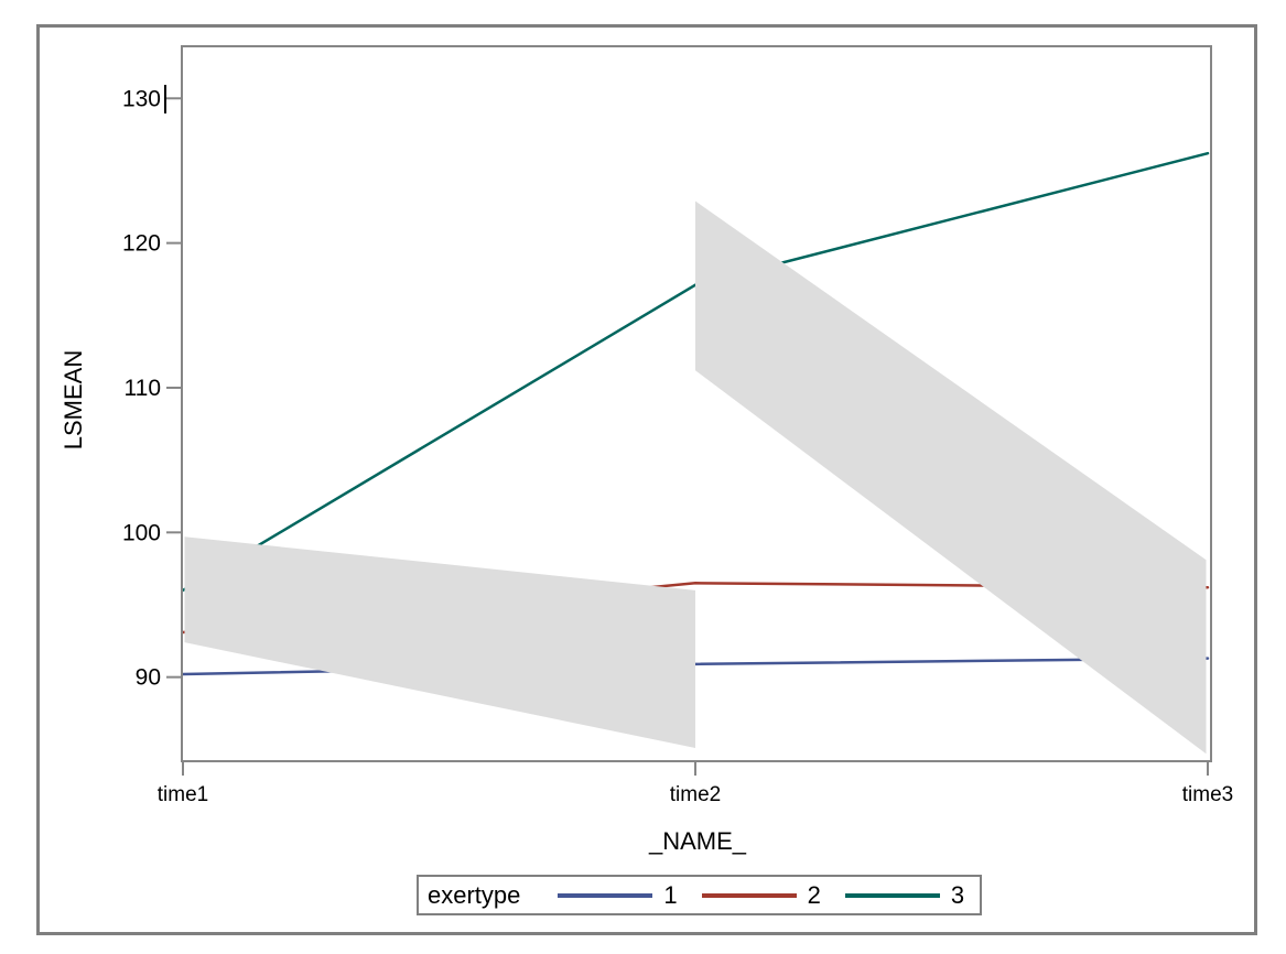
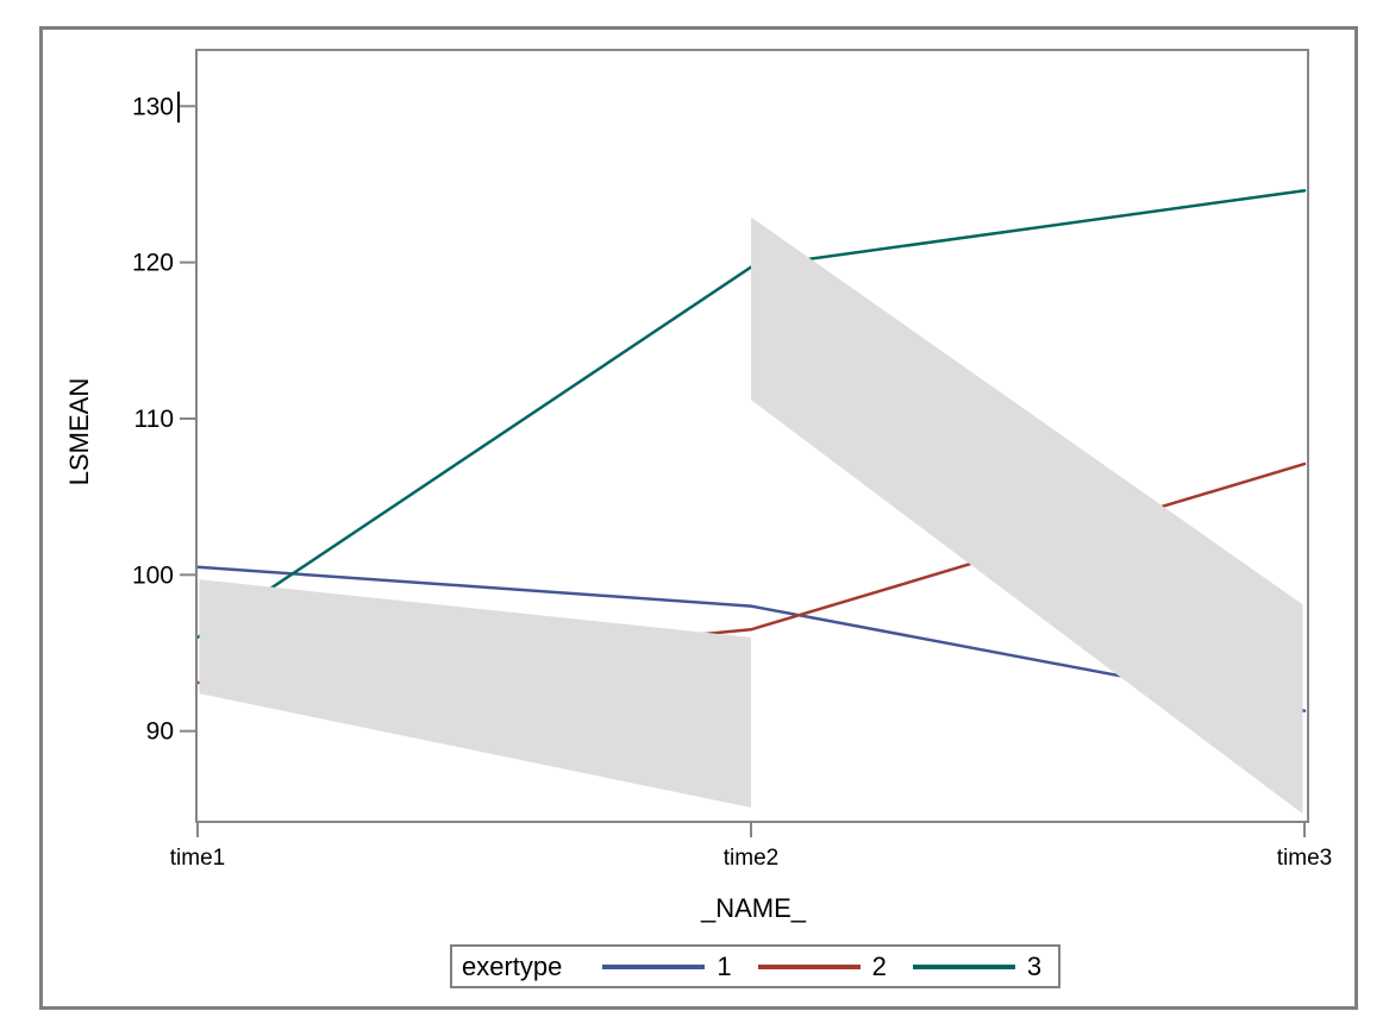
1/time1: 90.2 -> 100.5
1/time2: 90.9 -> 98.0
3/time2: 117.1 -> 119.7
2/time3: 96.2 -> 107.1
3/time3: 126.2 -> 124.6
